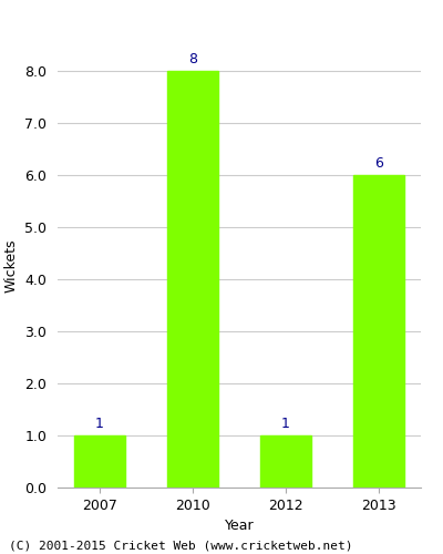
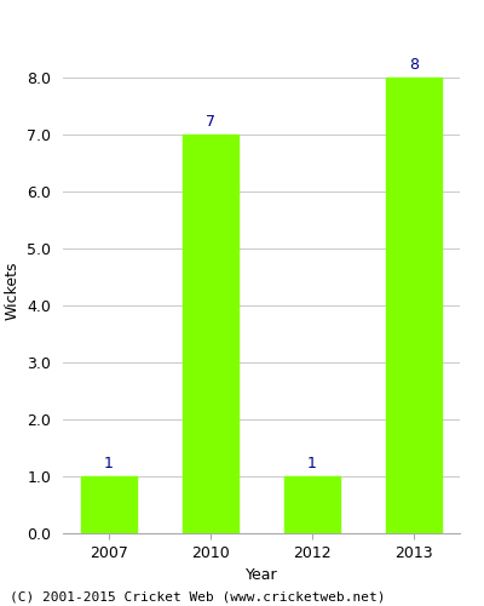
2010: 8 -> 7
2013: 6 -> 8
